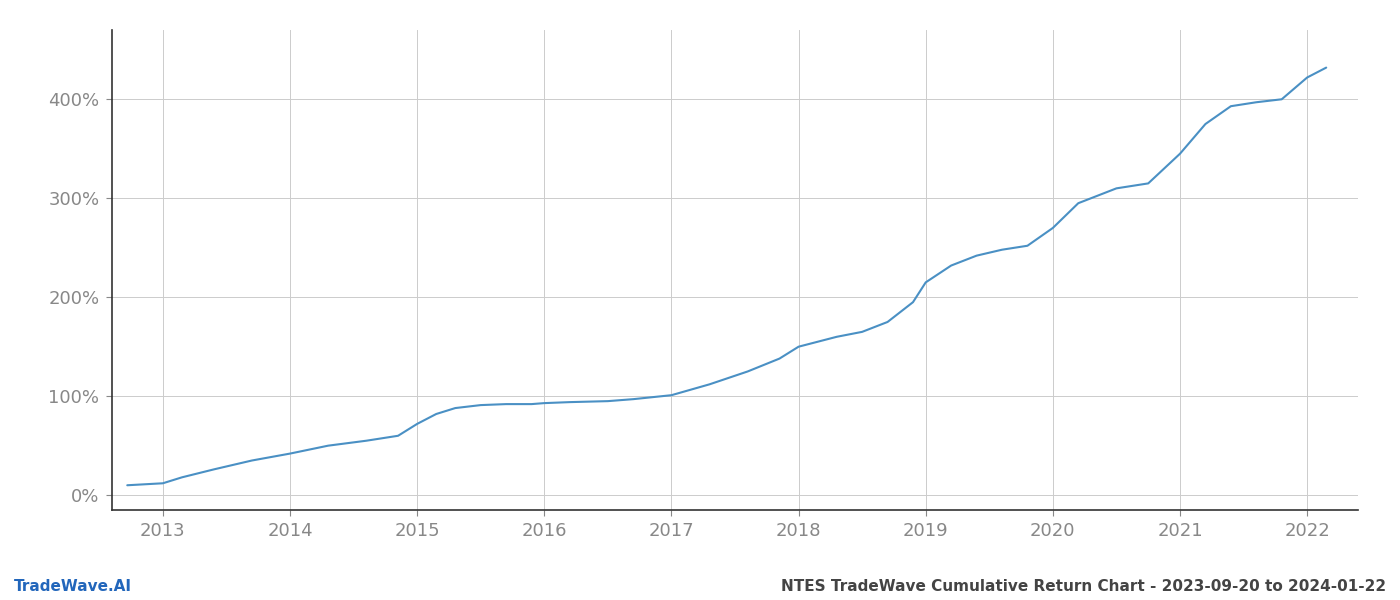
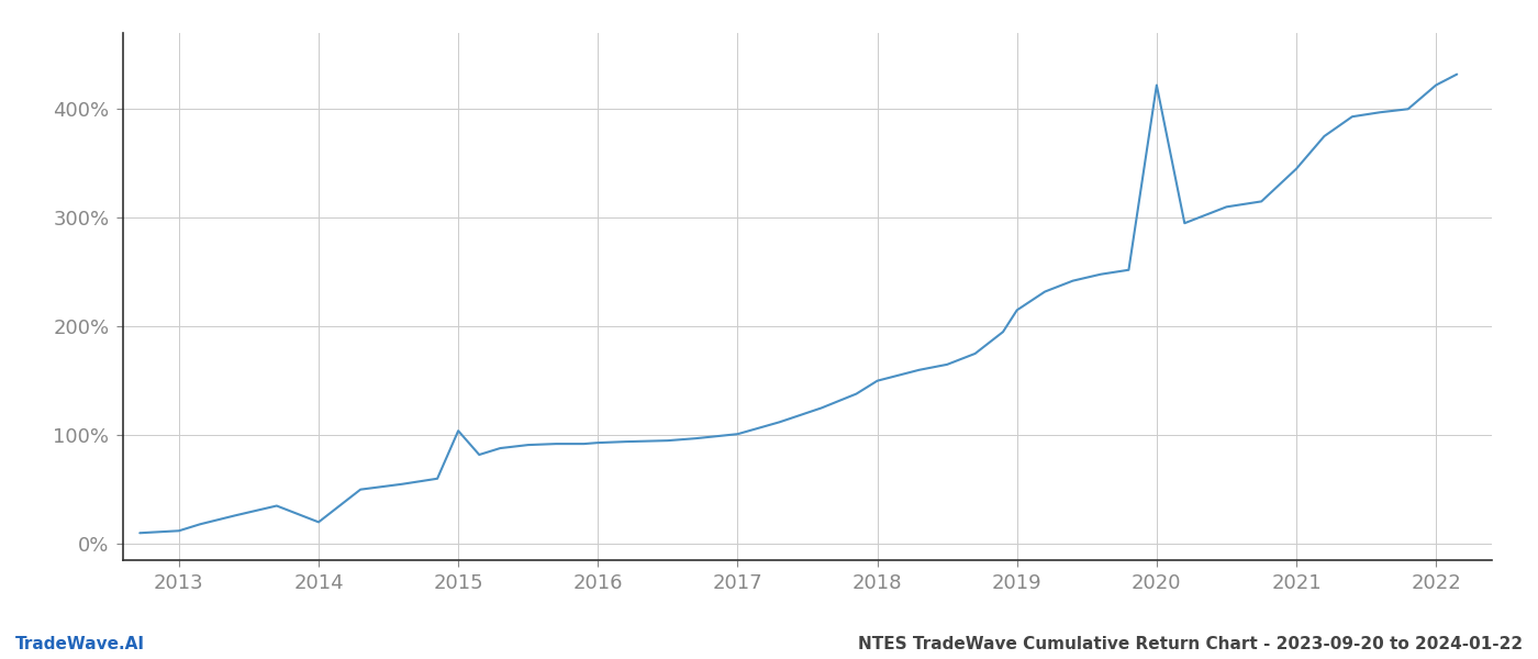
2014: 42% -> 20%
2015: 72% -> 104%
2020: 270% -> 422%
